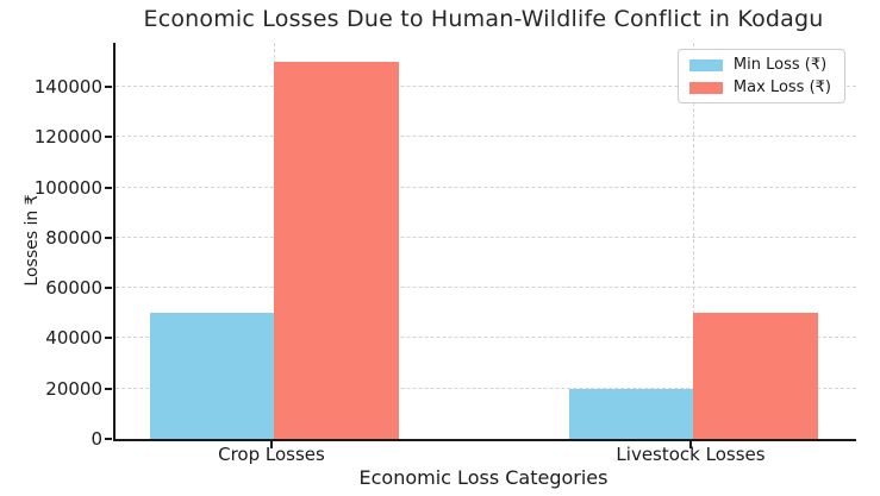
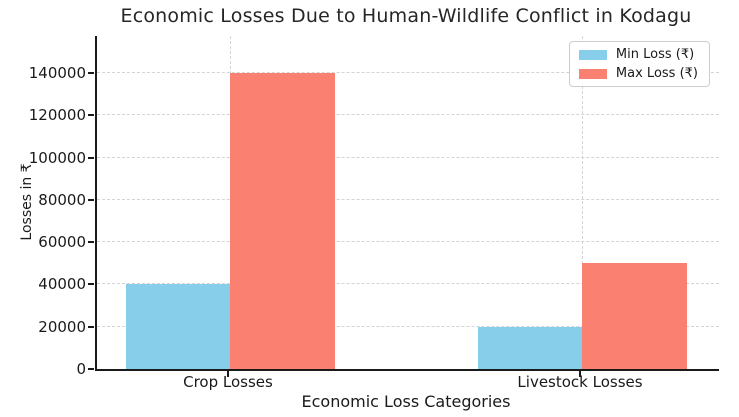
Min Loss (₹)/Crop Losses: 50000 -> 40000
Max Loss (₹)/Crop Losses: 150000 -> 140000
